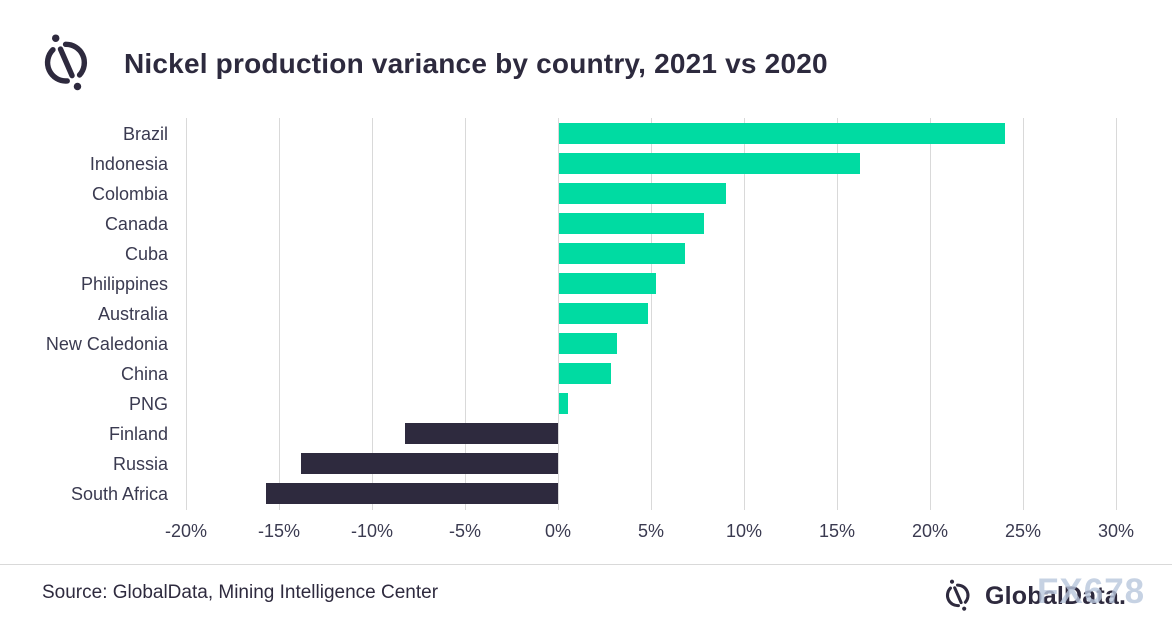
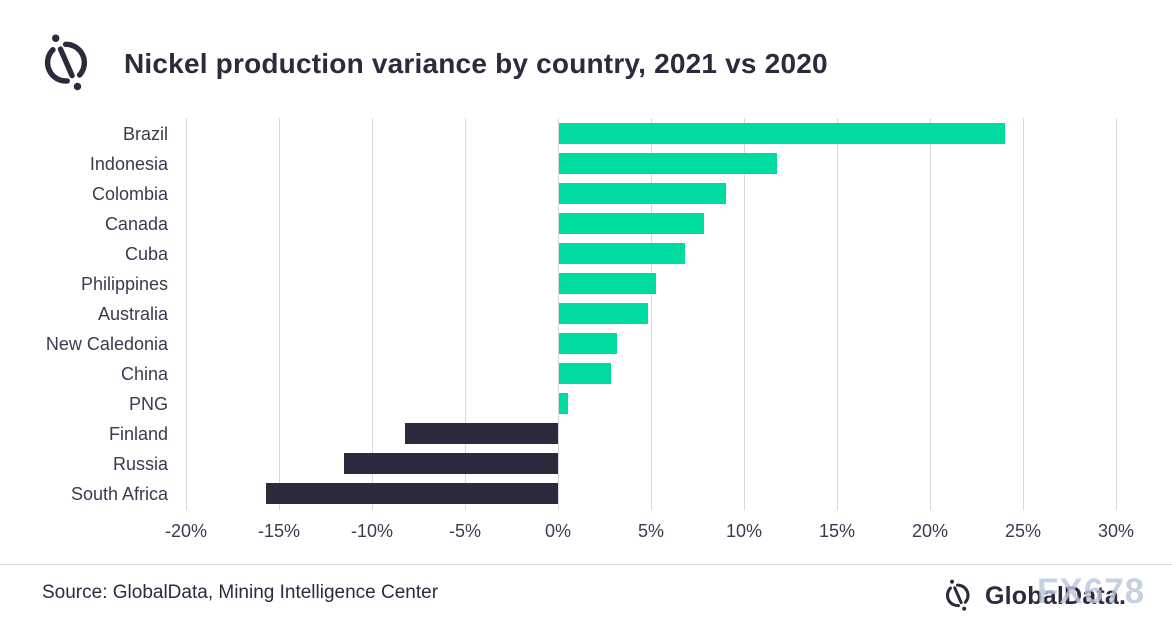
Indonesia: 16.2% -> 11.7%
Russia: -13.8% -> -11.5%
